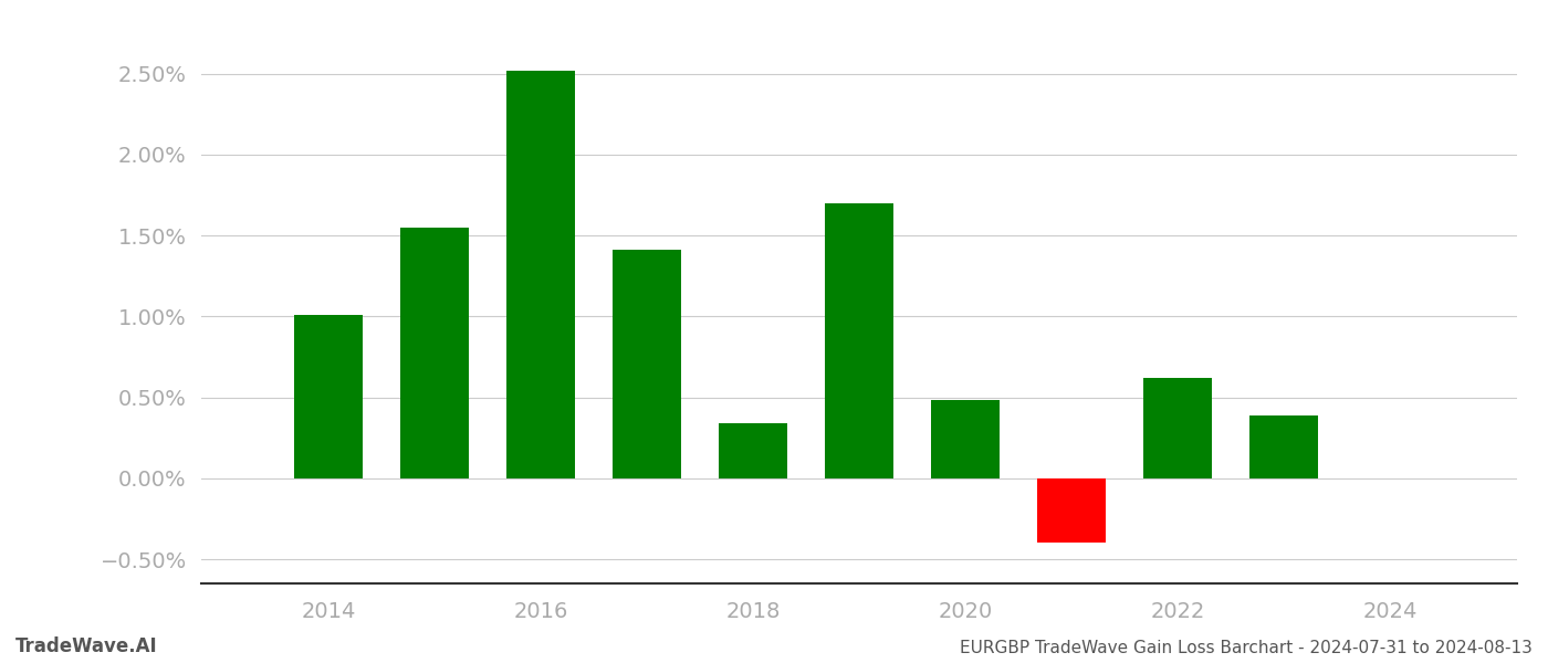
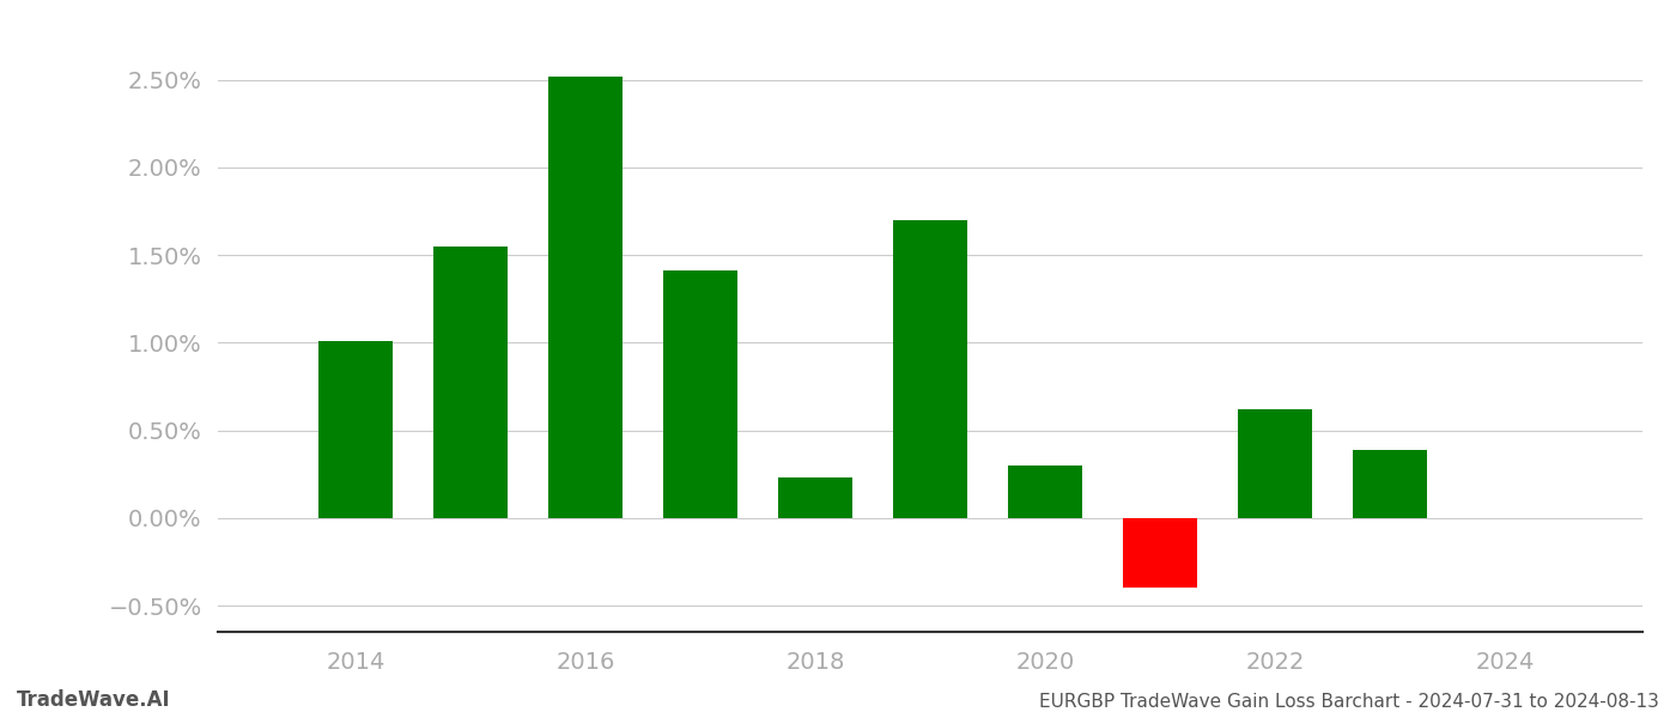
2018: 0.34% -> 0.23%
2020: 0.48% -> 0.30%
